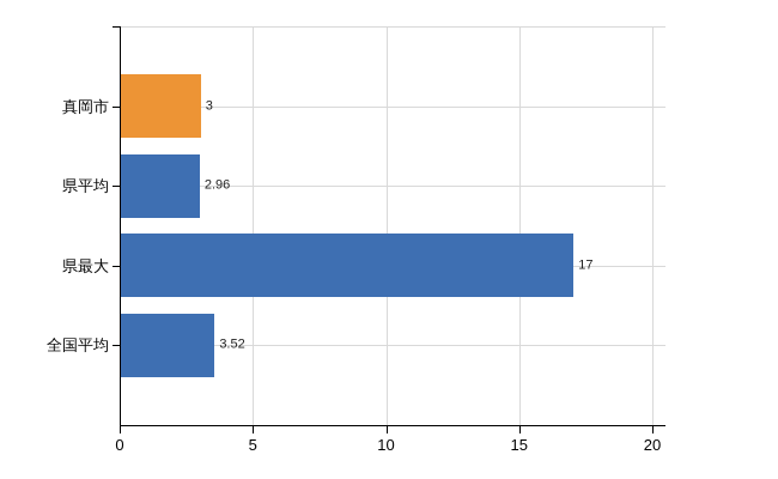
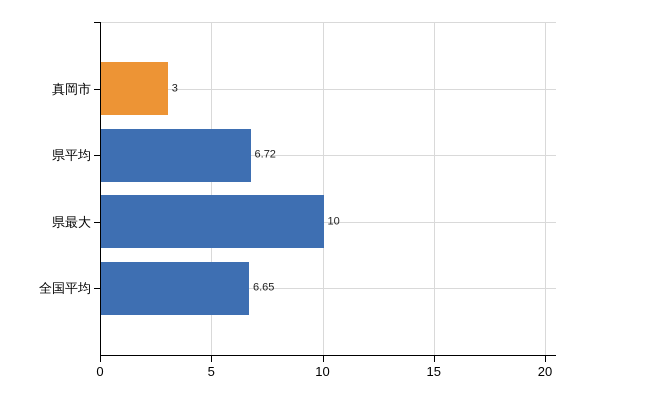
県平均: 2.96 -> 6.72
県最大: 17 -> 10
全国平均: 3.52 -> 6.65
